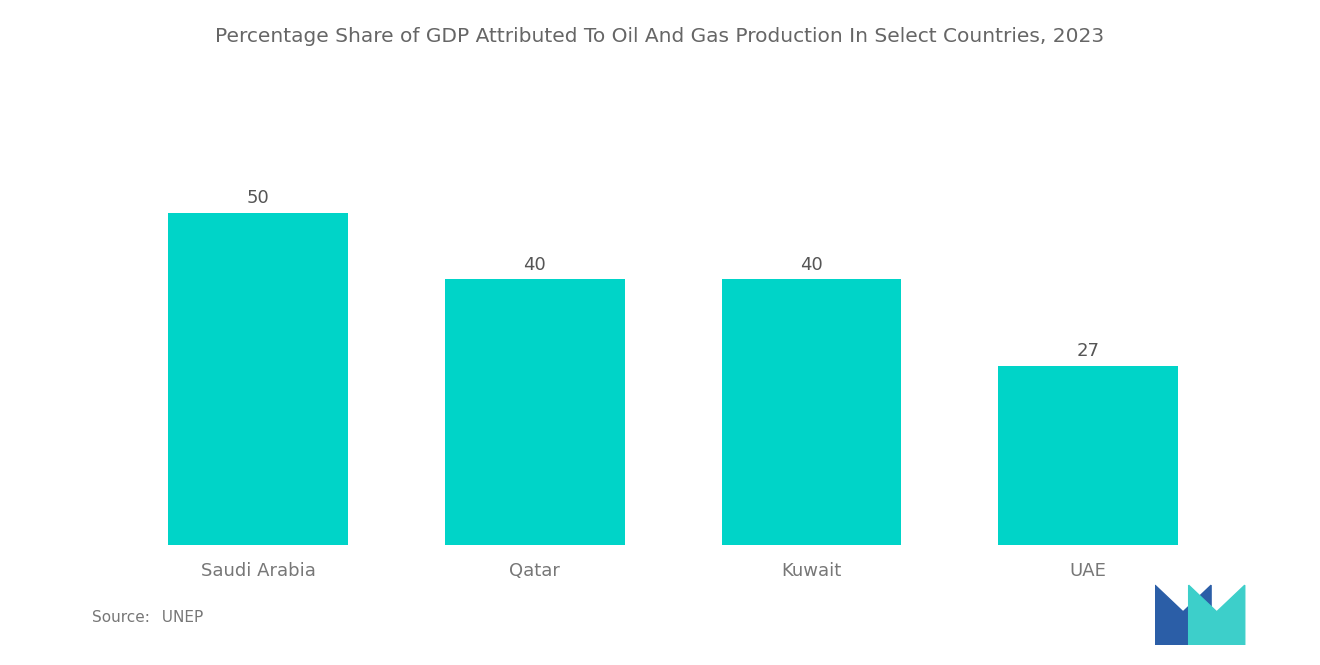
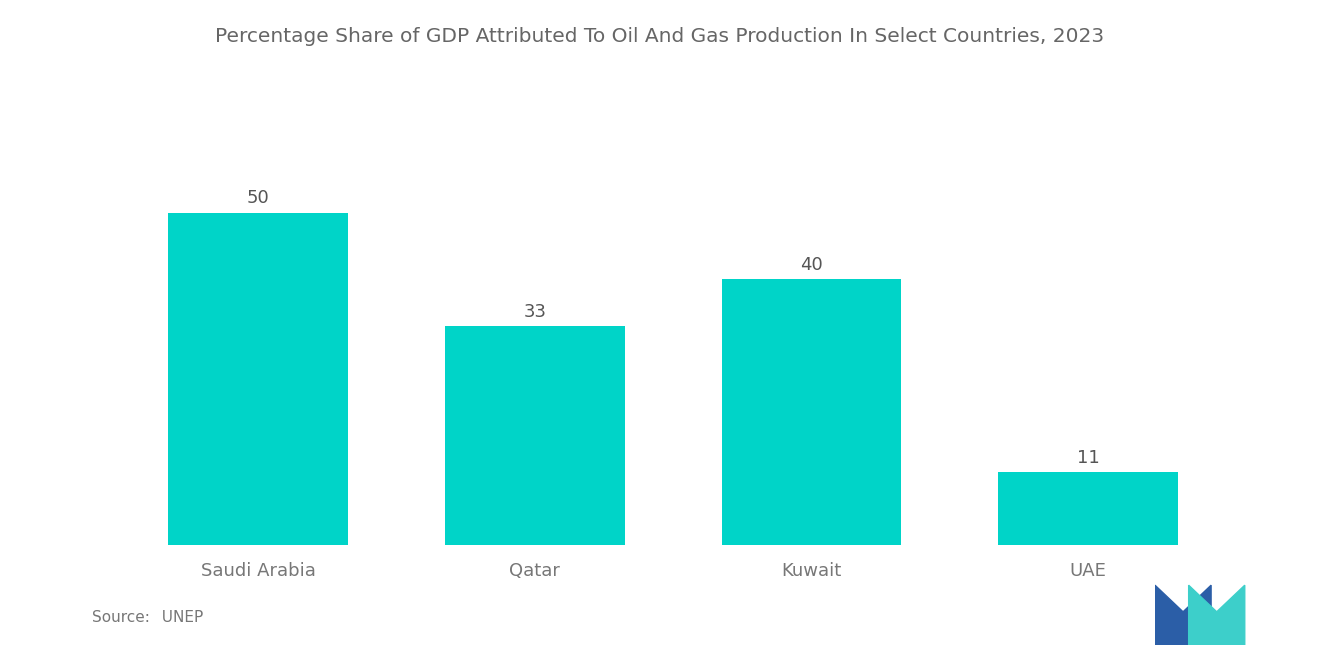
Qatar: 40 -> 33
UAE: 27 -> 11
